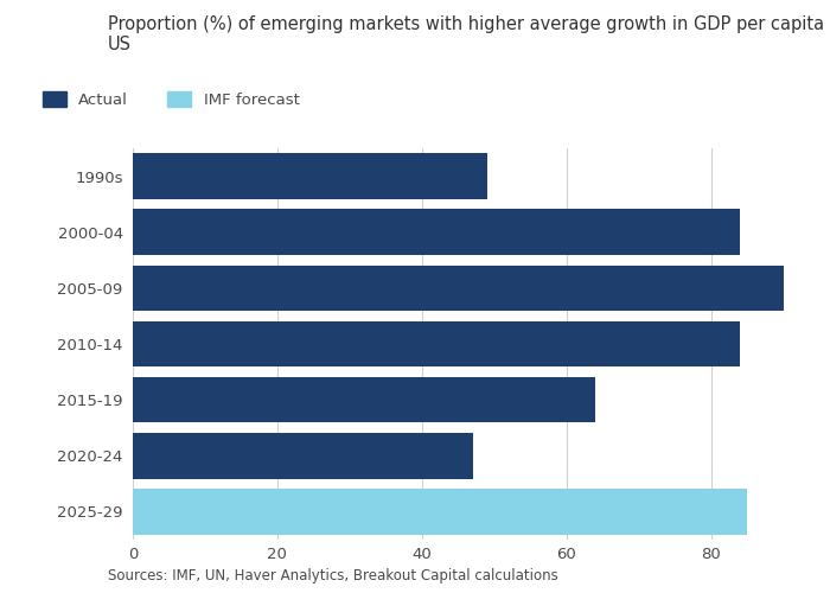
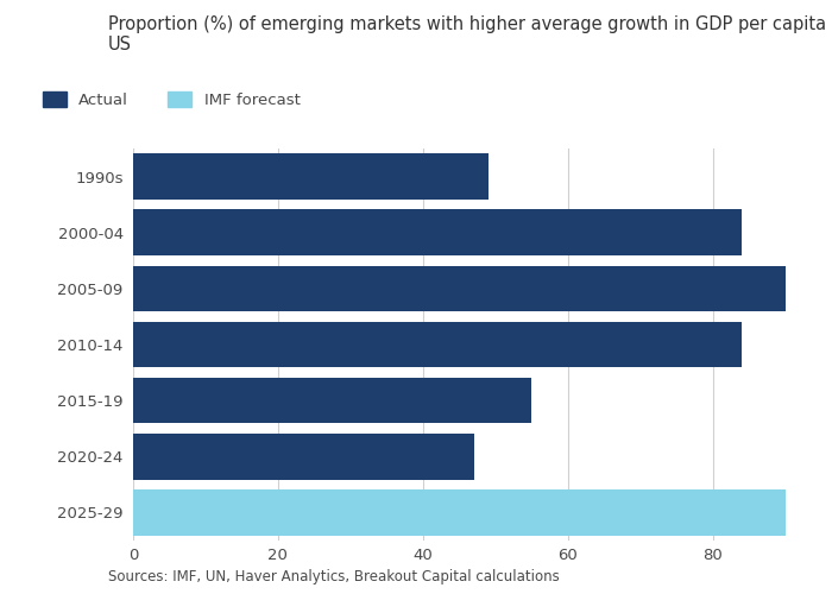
2015-19: 64 -> 55
2025-29: 85 -> 90
